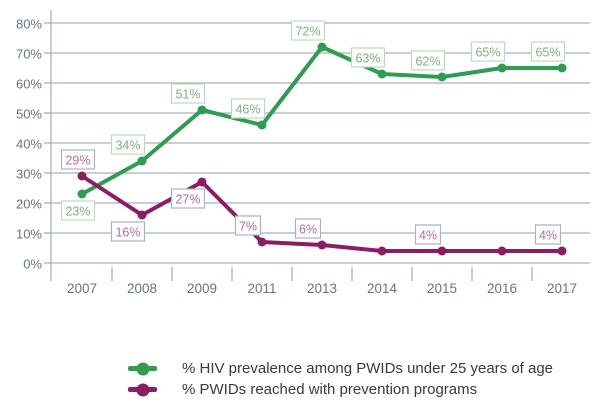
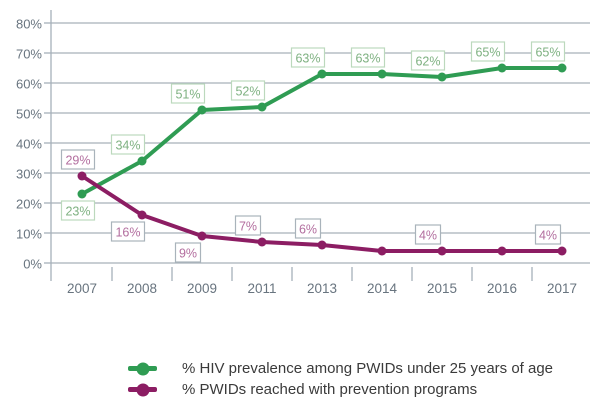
% PWIDs reached with prevention programs/2009: 27% -> 9%
% HIV prevalence among PWIDs under 25 years of age/2011: 46% -> 52%
% HIV prevalence among PWIDs under 25 years of age/2013: 72% -> 63%
